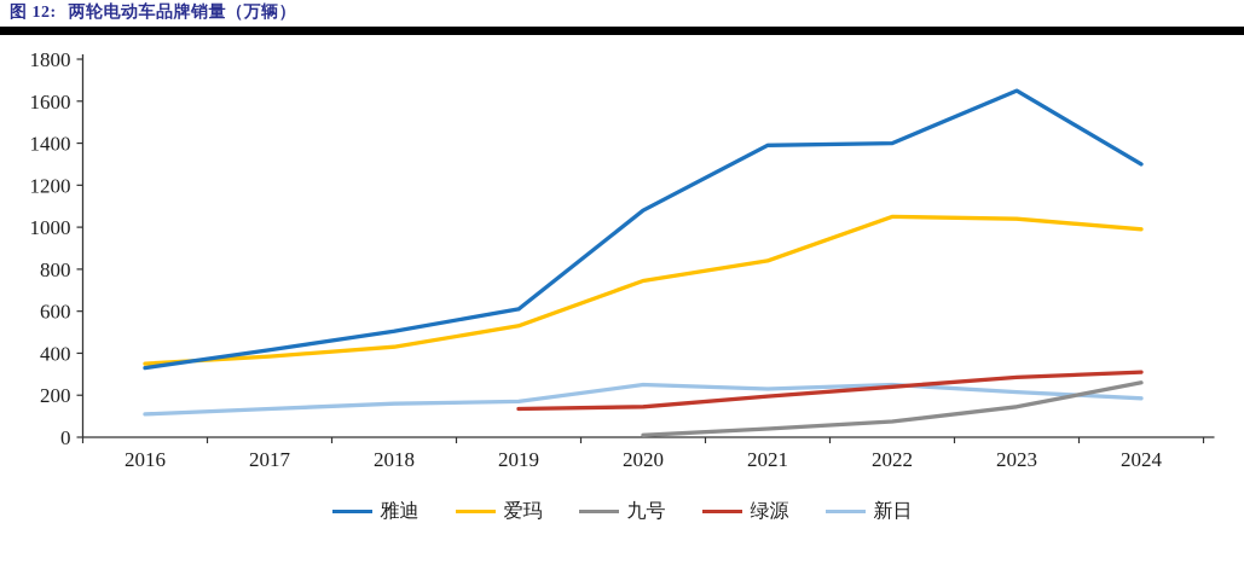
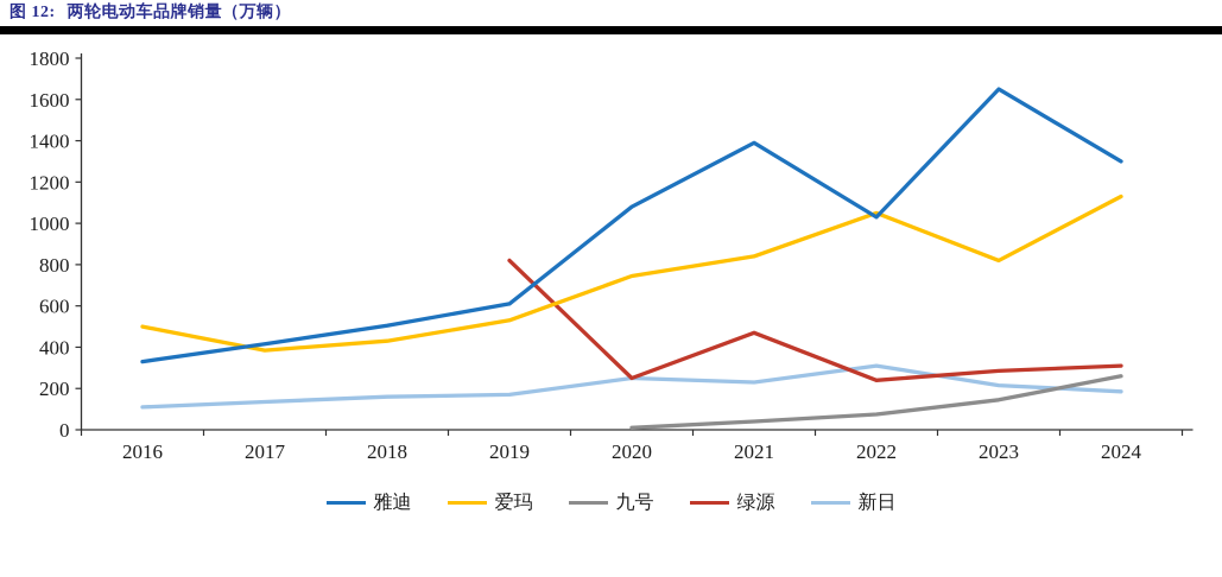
爱玛/2016: 350 -> 500
绿源/2019: 140 -> 820
绿源/2020: 140 -> 250
绿源/2021: 200 -> 470
雅迪/2022: 1400 -> 1030
新日/2022: 250 -> 310
爱玛/2023: 1040 -> 820
爱玛/2024: 990 -> 1130
